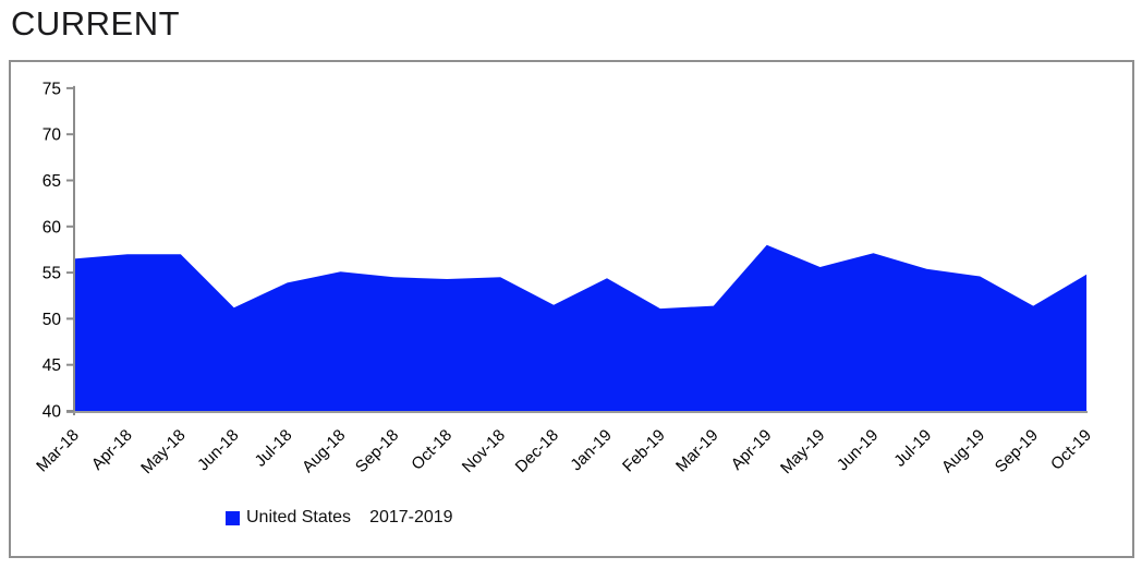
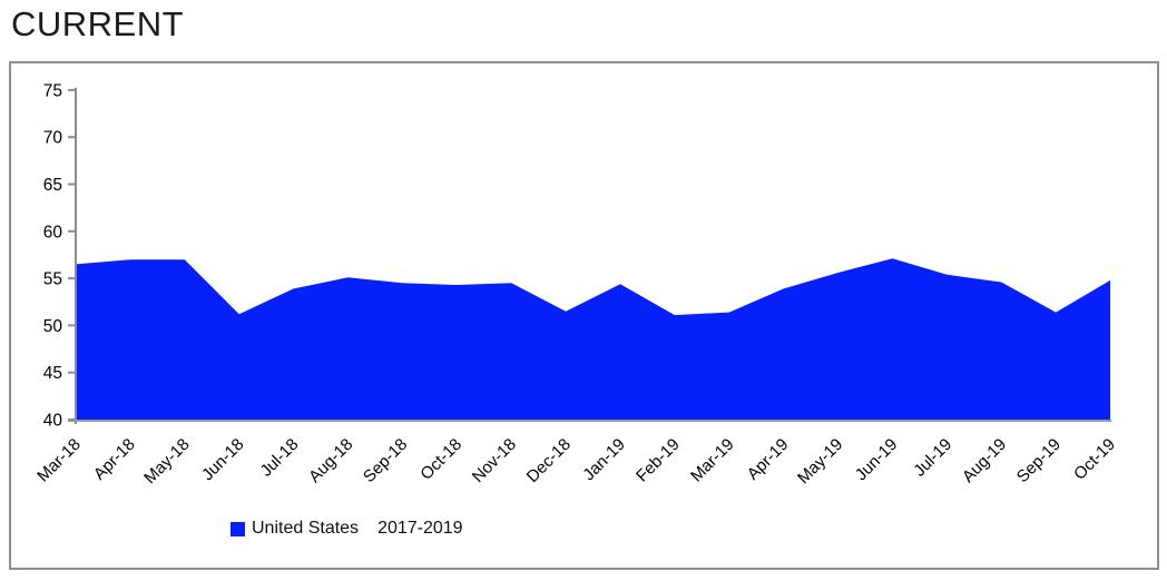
Apr-19: 58 -> 54
